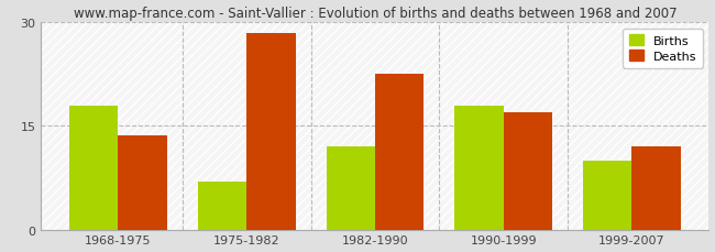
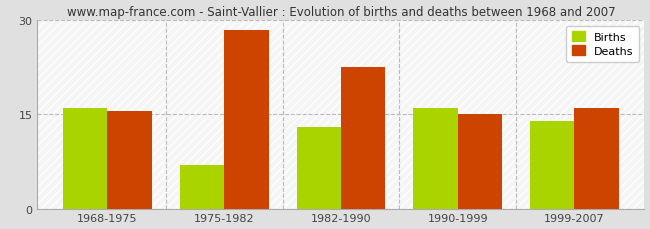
Births/1968-1975: 18 -> 16
Deaths/1968-1975: 13.6 -> 15.5
Births/1982-1990: 12 -> 13
Births/1990-1999: 18 -> 16
Deaths/1990-1999: 17.0 -> 15.0
Births/1999-2007: 10 -> 14
Deaths/1999-2007: 12.0 -> 16.0
